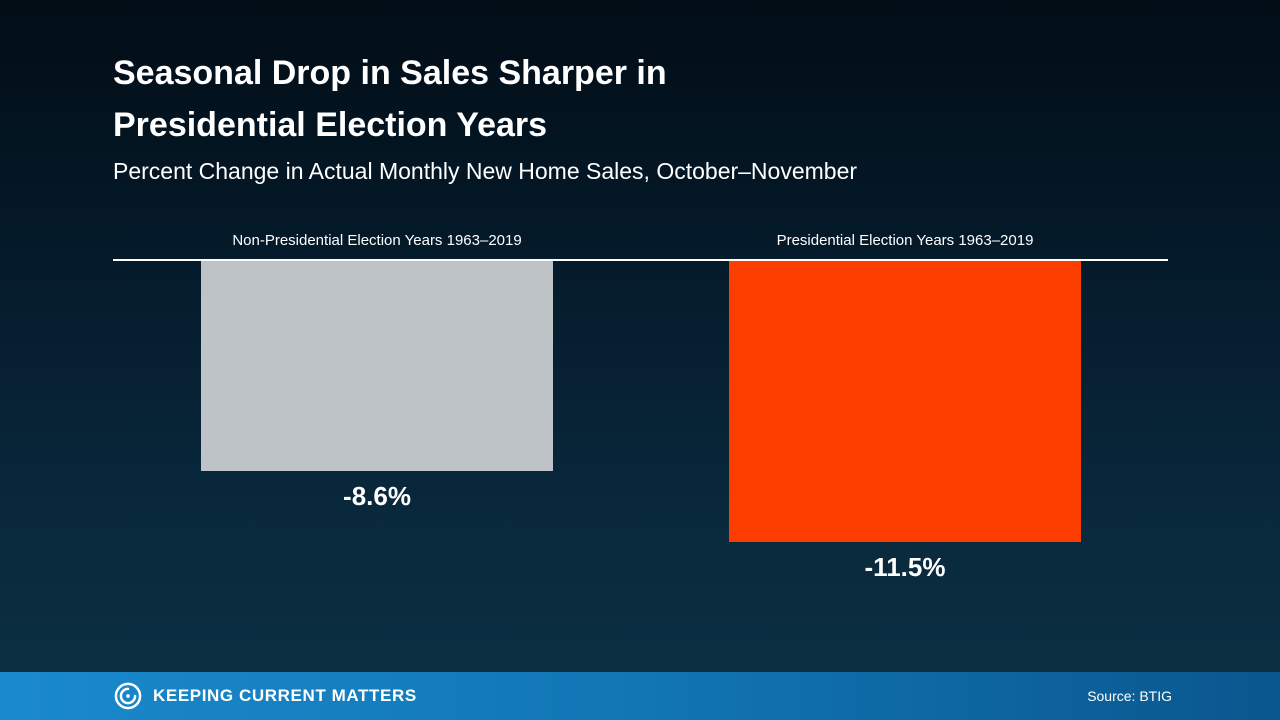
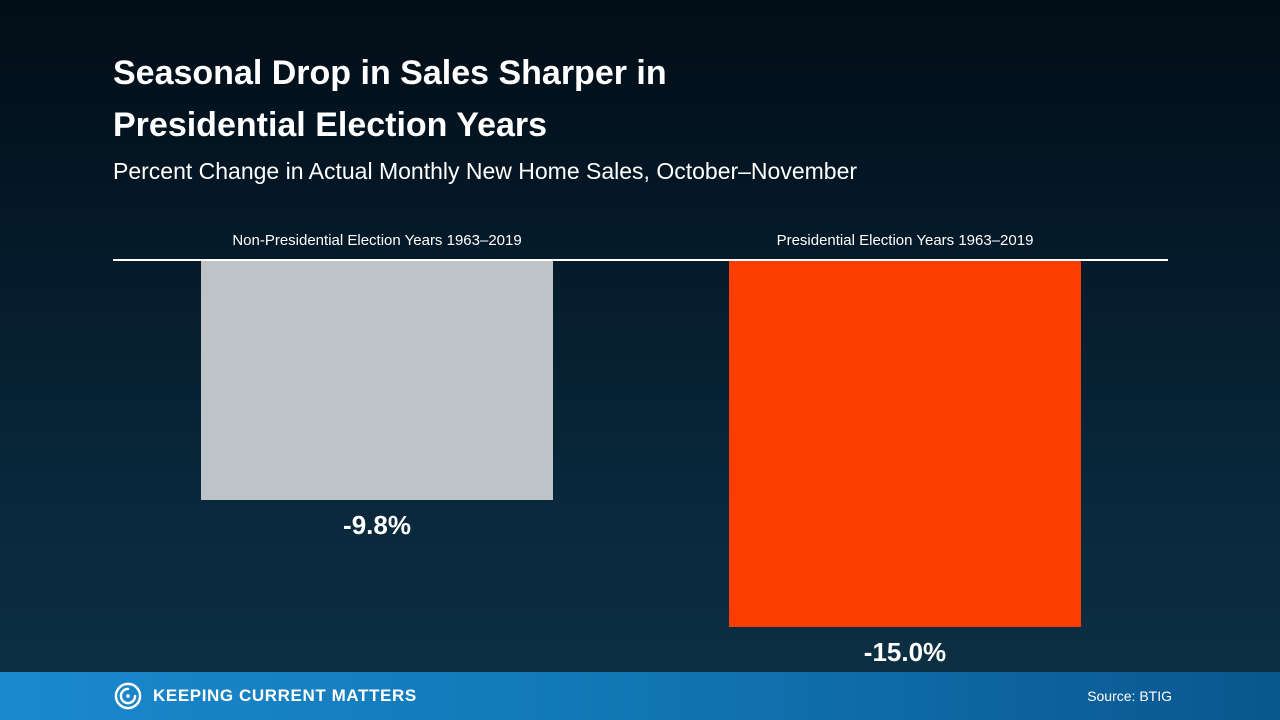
Non-Presidential Election Years 1963–2019: -8.6% -> -9.8%
Presidential Election Years 1963–2019: -11.5% -> -15.0%
